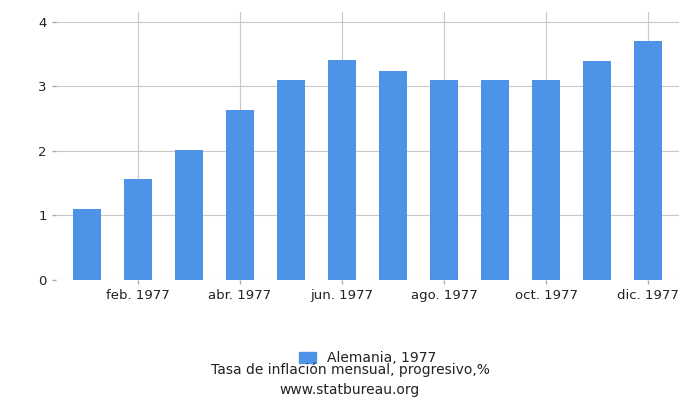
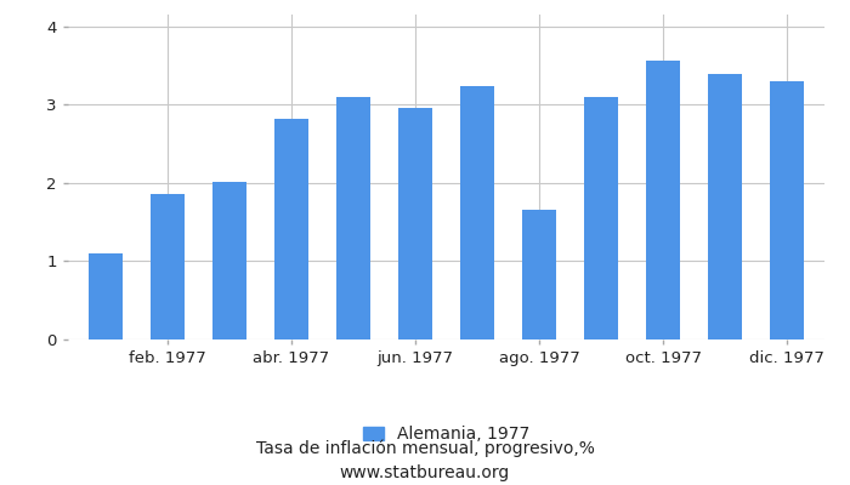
feb. 1977: 1.57 -> 1.86
abr. 1977: 2.63 -> 2.82
jun. 1977: 3.40 -> 2.96
ago. 1977: 3.10 -> 1.66
oct. 1977: 3.10 -> 3.56
dic. 1977: 3.70 -> 3.30
